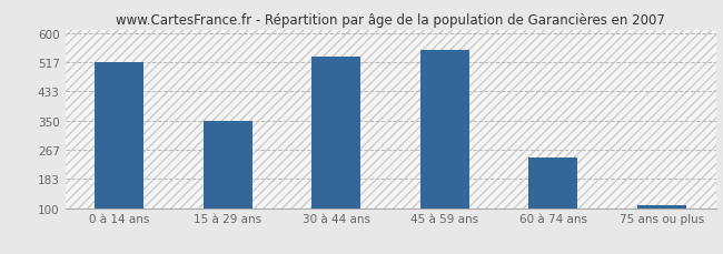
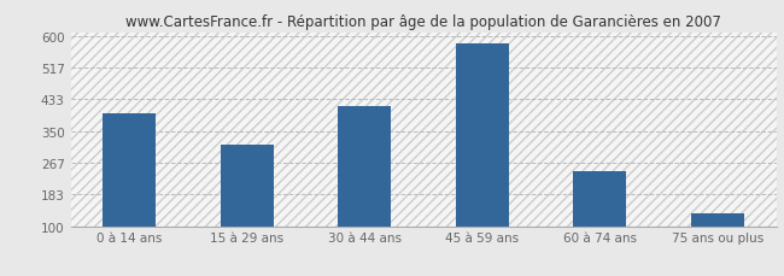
0 à 14 ans: 517 -> 395
15 à 29 ans: 350 -> 315
30 à 44 ans: 533 -> 415
45 à 59 ans: 553 -> 580
75 ans ou plus: 108 -> 135
